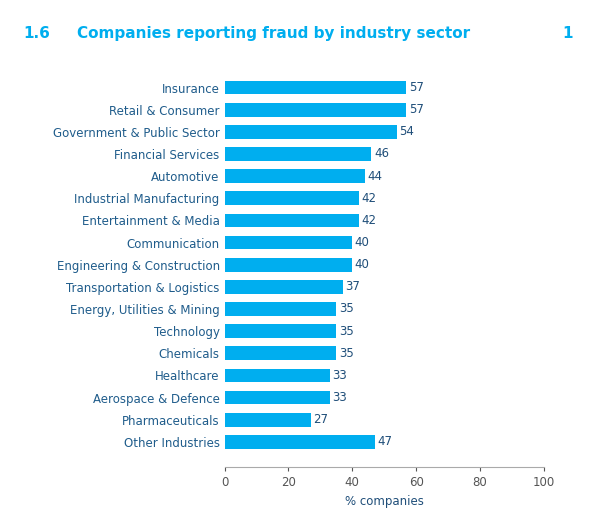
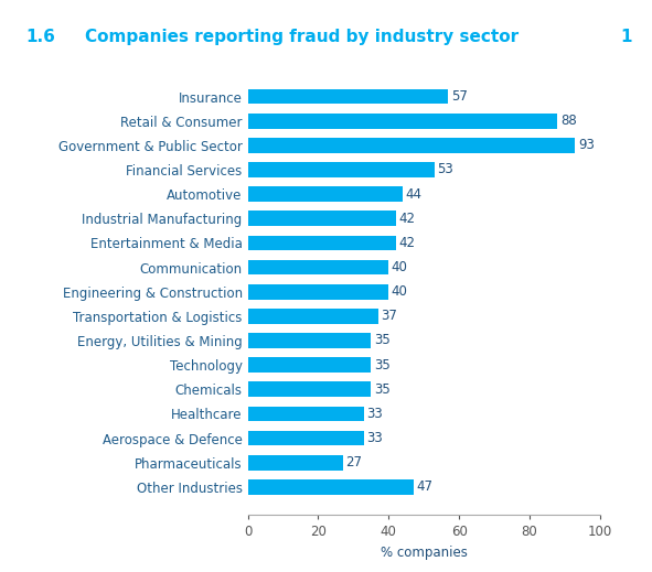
Retail & Consumer: 57 -> 88
Government & Public Sector: 54 -> 93
Financial Services: 46 -> 53
